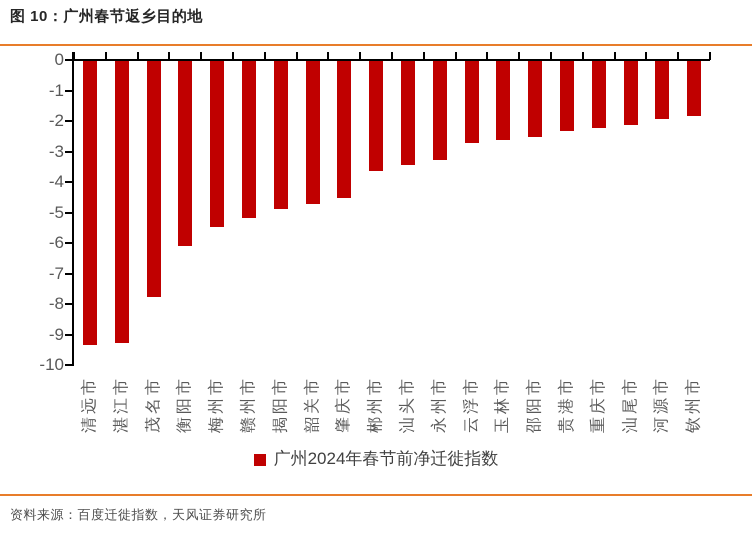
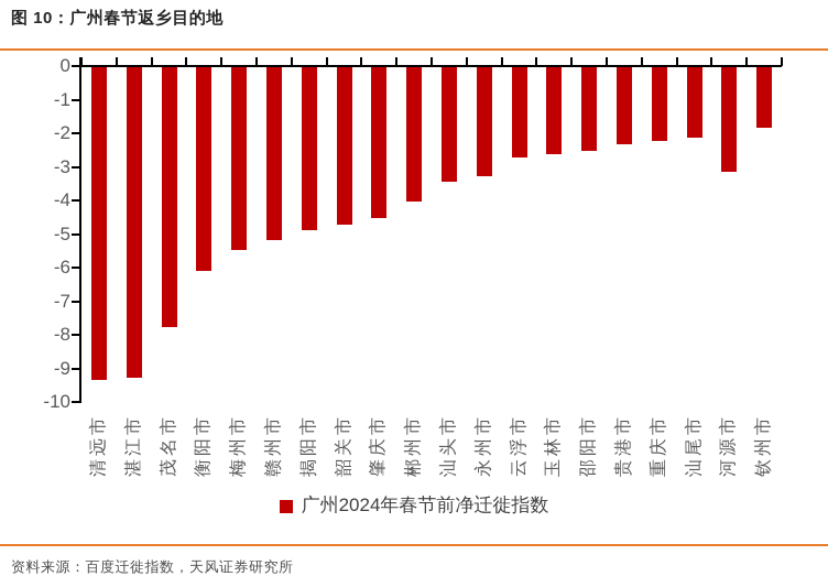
郴州市: -3.6 -> -4.0
河源市: -1.9 -> -3.1
